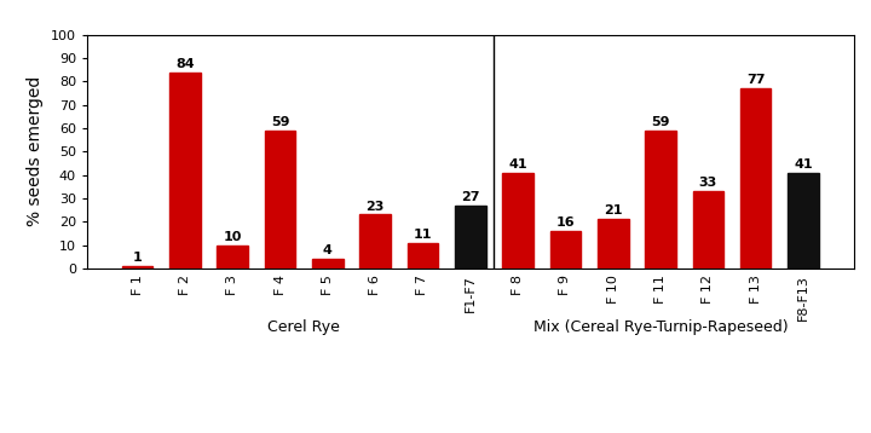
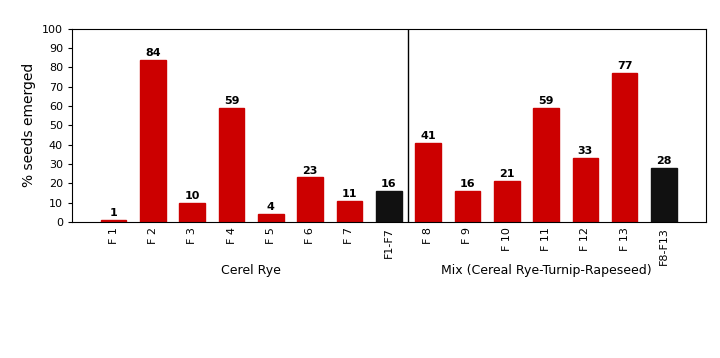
F1-F7: 27 -> 16
F8-F13: 41 -> 28
